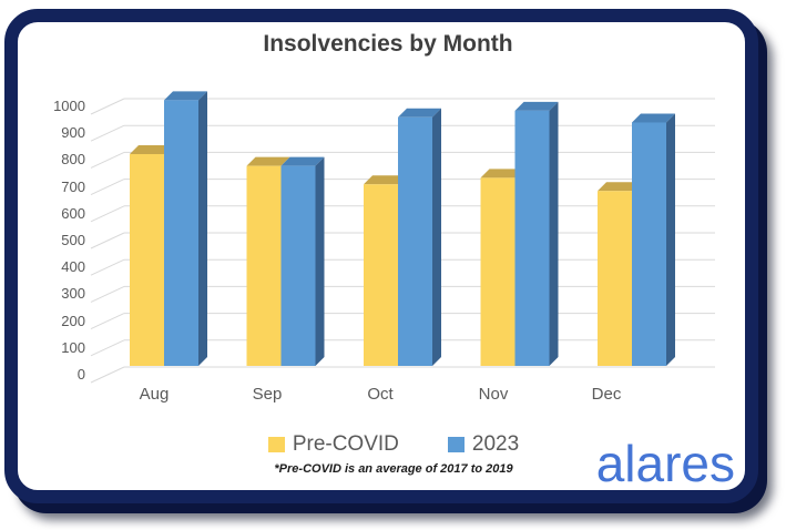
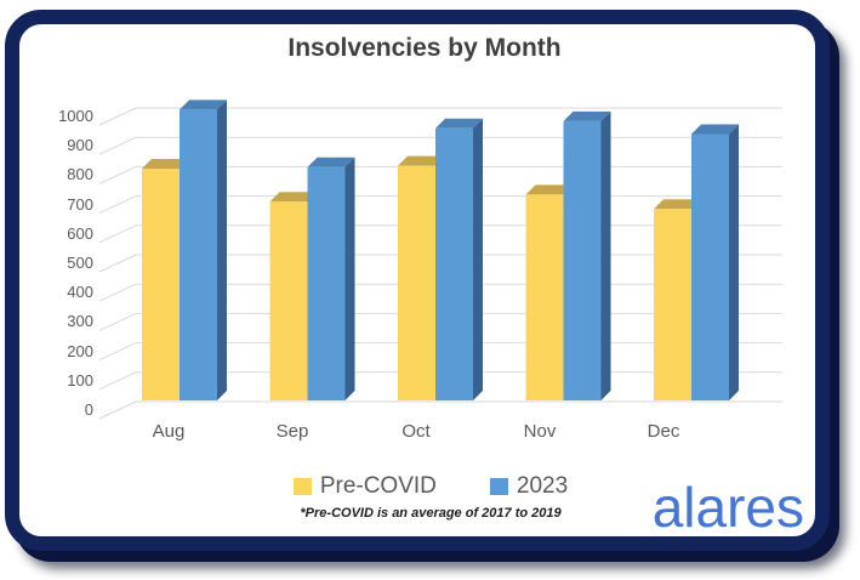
Pre-COVID/Sep: 760 -> 690
2023/Sep: 760 -> 810
Pre-COVID/Oct: 690 -> 820
